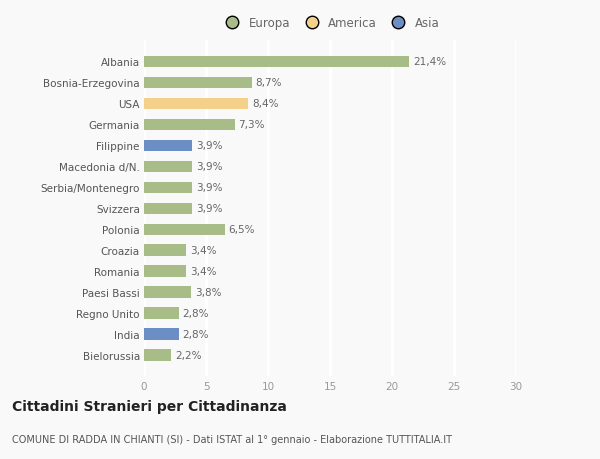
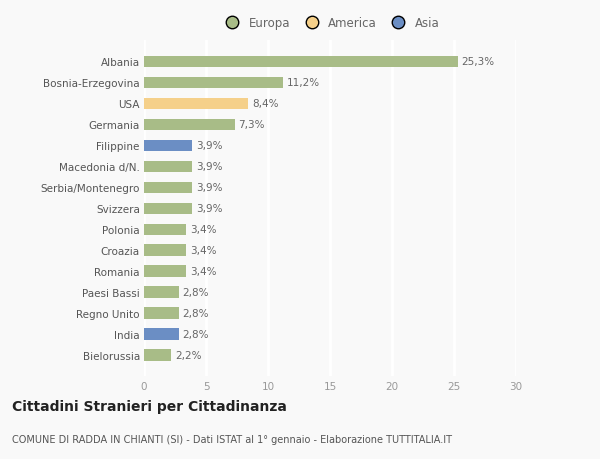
Albania: 21,4% -> 25,3%
Bosnia-Erzegovina: 8,7% -> 11,2%
Polonia: 6,5% -> 3,4%
Paesi Bassi: 3,8% -> 2,8%
